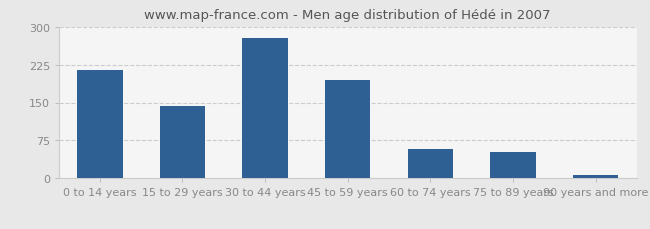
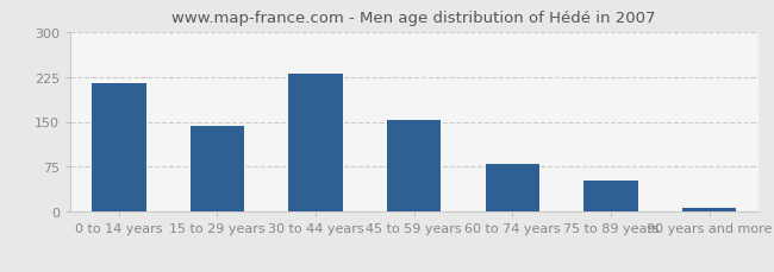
30 to 44 years: 278 -> 230
45 to 59 years: 194 -> 152
60 to 74 years: 58 -> 80
